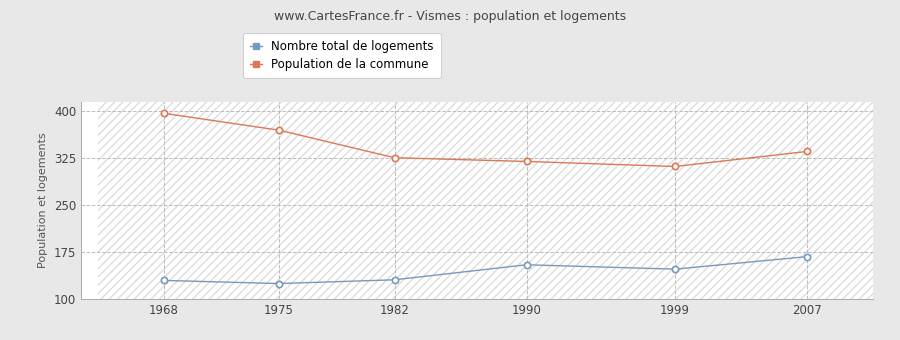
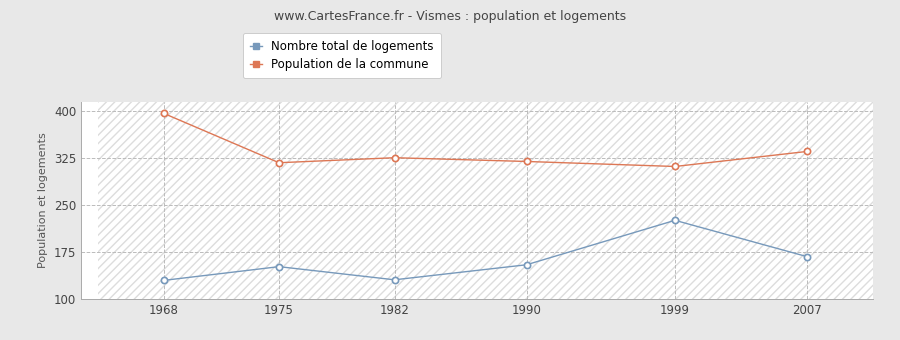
Nombre total de logements/1975: 125 -> 152
Population de la commune/1975: 370 -> 318
Nombre total de logements/1999: 148 -> 226
